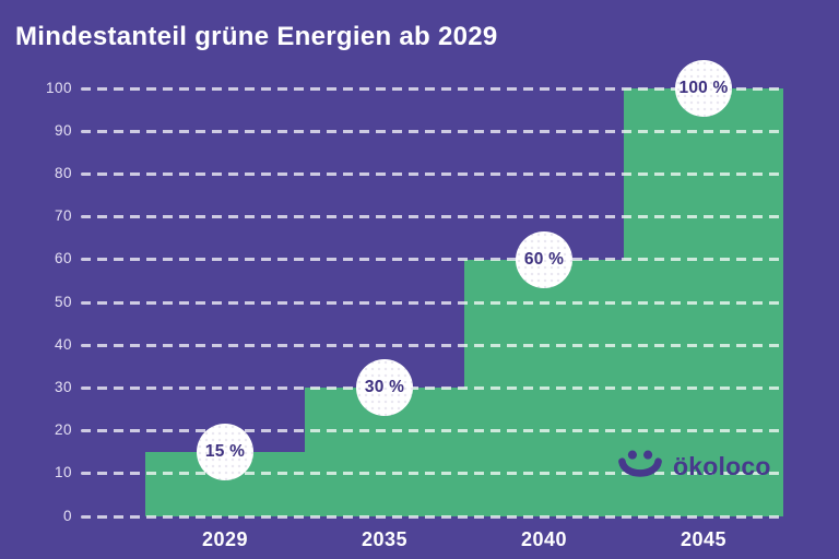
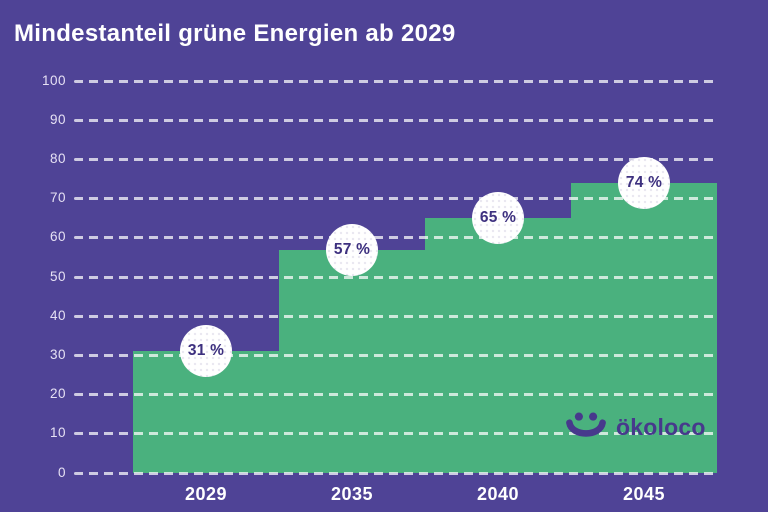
2029: 15 -> 31
2035: 30 -> 57
2040: 60 -> 65
2045: 100 -> 74
